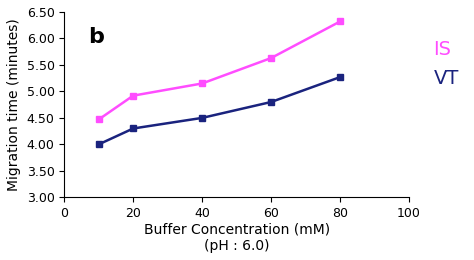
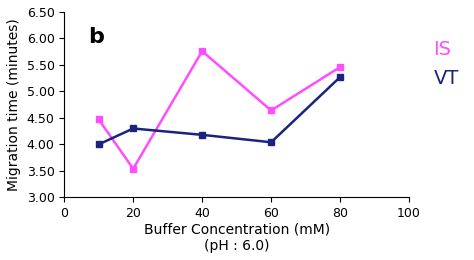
IS/20: 4.92 -> 3.54
IS/40: 5.15 -> 5.76
VT/40: 4.50 -> 4.18
IS/60: 5.63 -> 4.64
VT/60: 4.80 -> 4.04
IS/80: 6.32 -> 5.46
